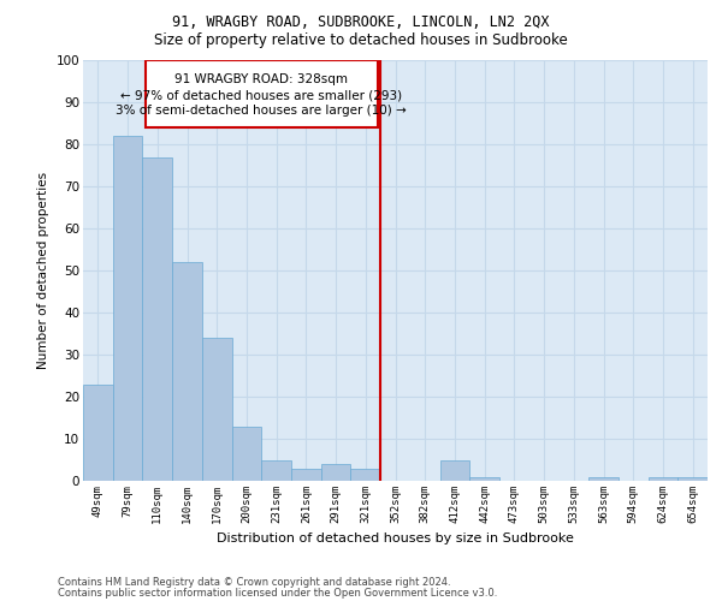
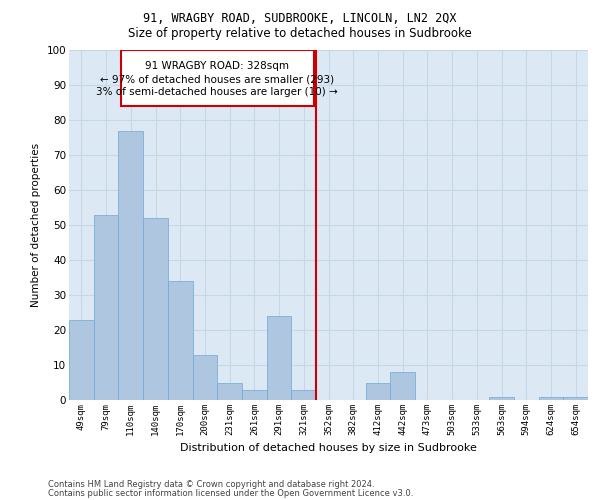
79sqm: 82 -> 53
291sqm: 4 -> 24
442sqm: 1 -> 8
